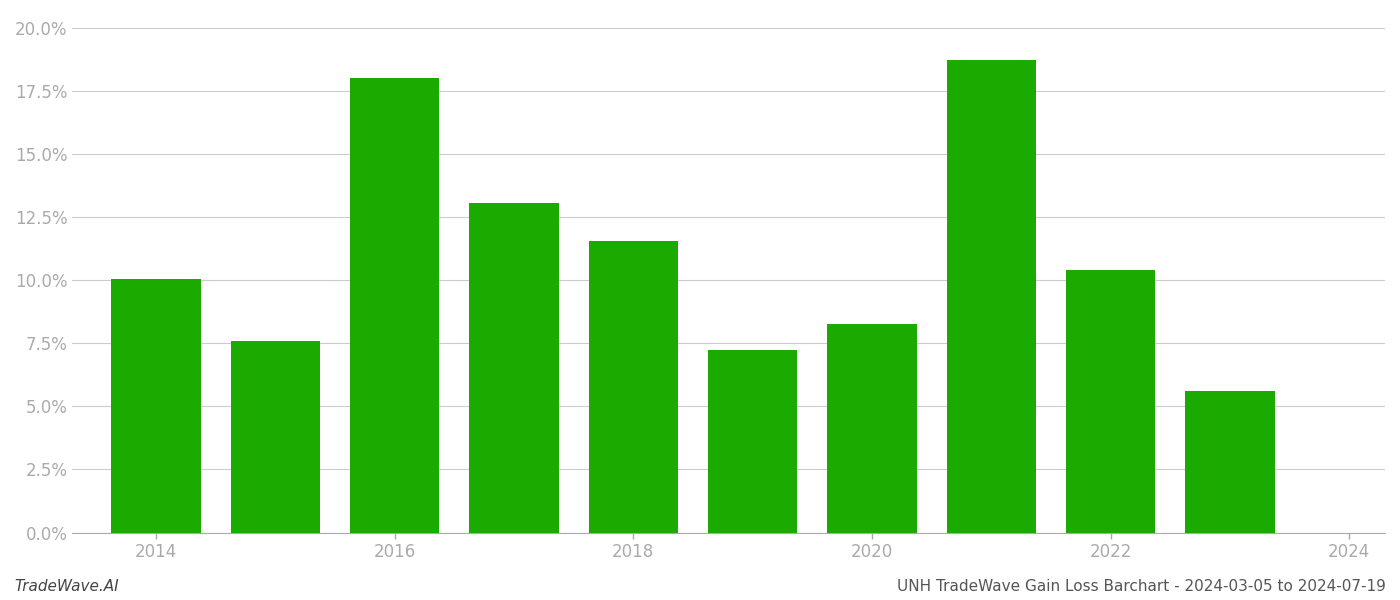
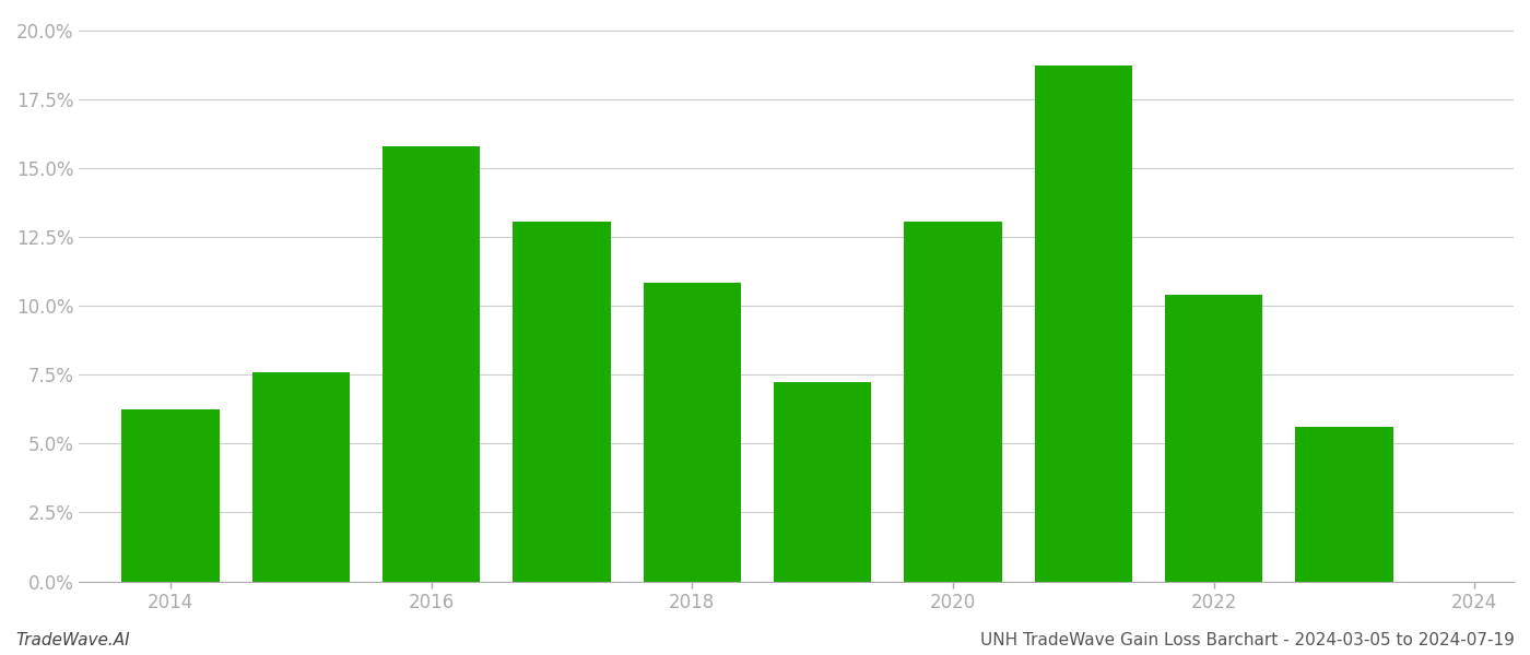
2014: 10.05% -> 6.25%
2016: 18.00% -> 15.80%
2018: 11.55% -> 10.85%
2020: 8.25% -> 13.05%
